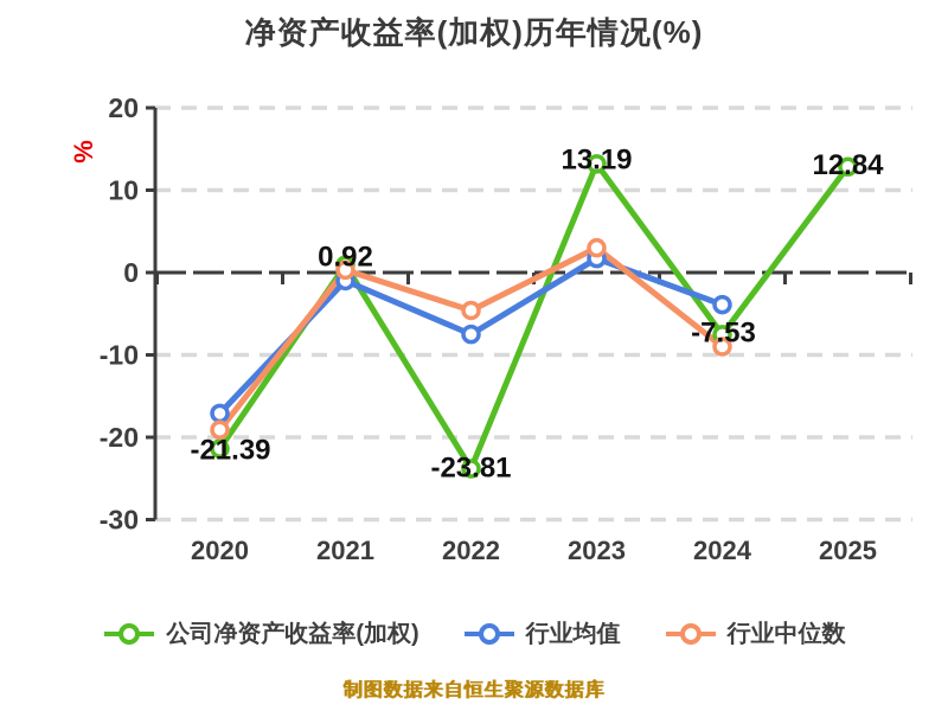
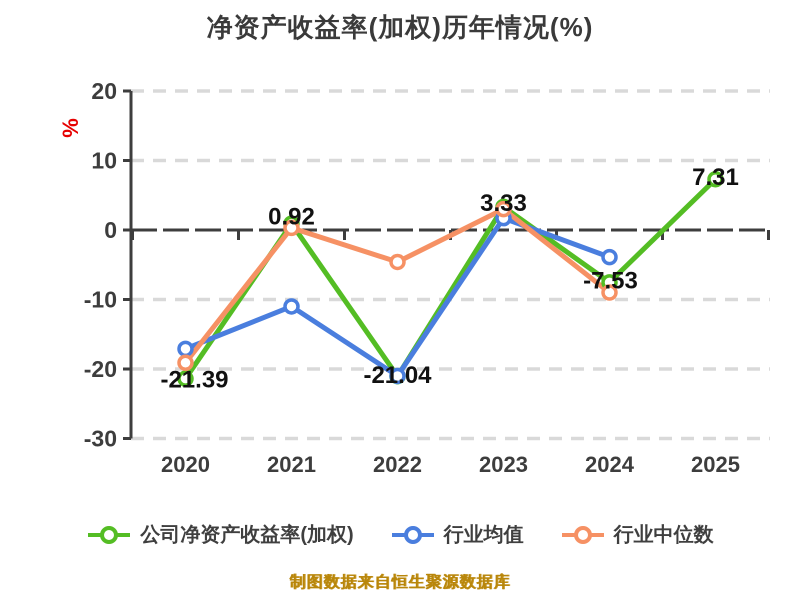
行业均值/2021: -1 -> -11
公司净资产收益率(加权)/2022: -23.81 -> -21.04
行业均值/2022: -8 -> -21
公司净资产收益率(加权)/2023: 13.19 -> 3.33
公司净资产收益率(加权)/2025: 12.84 -> 7.31
